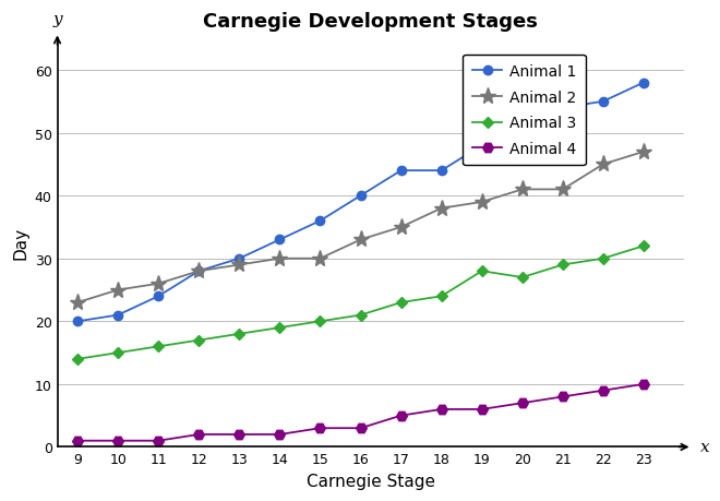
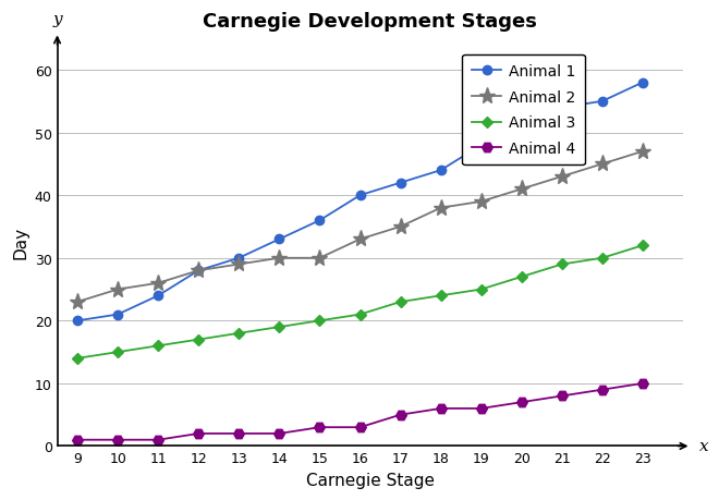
Animal 1/17: 44 -> 42
Animal 3/19: 28 -> 25
Animal 2/21: 41 -> 43
